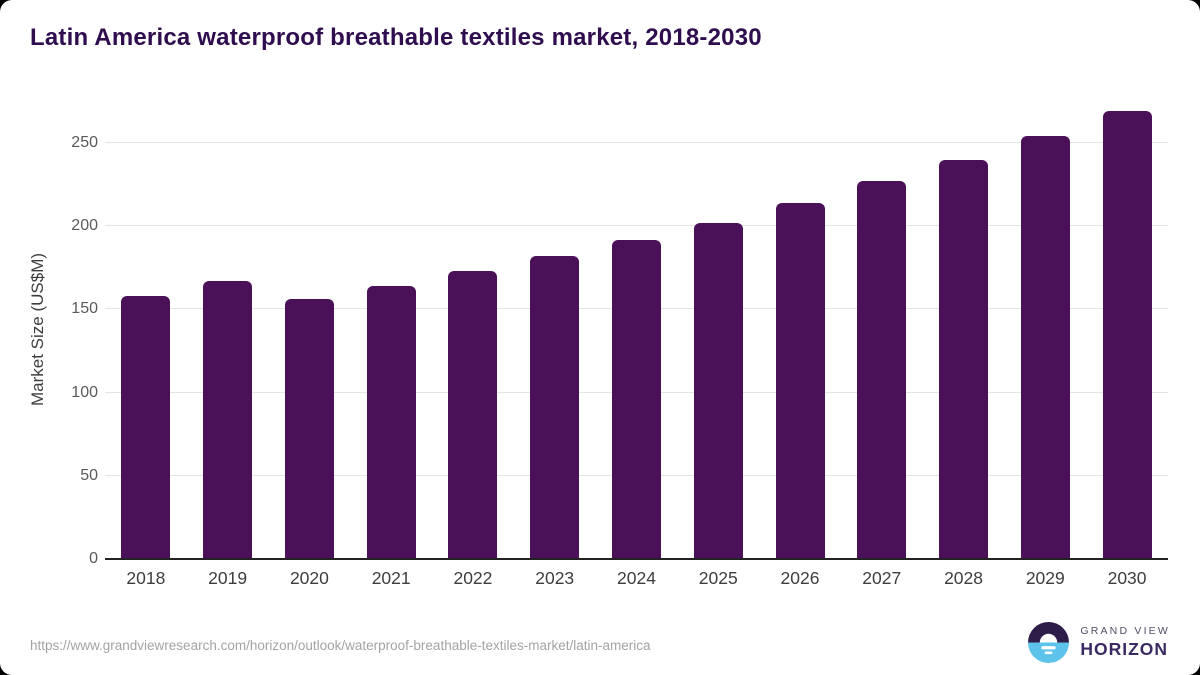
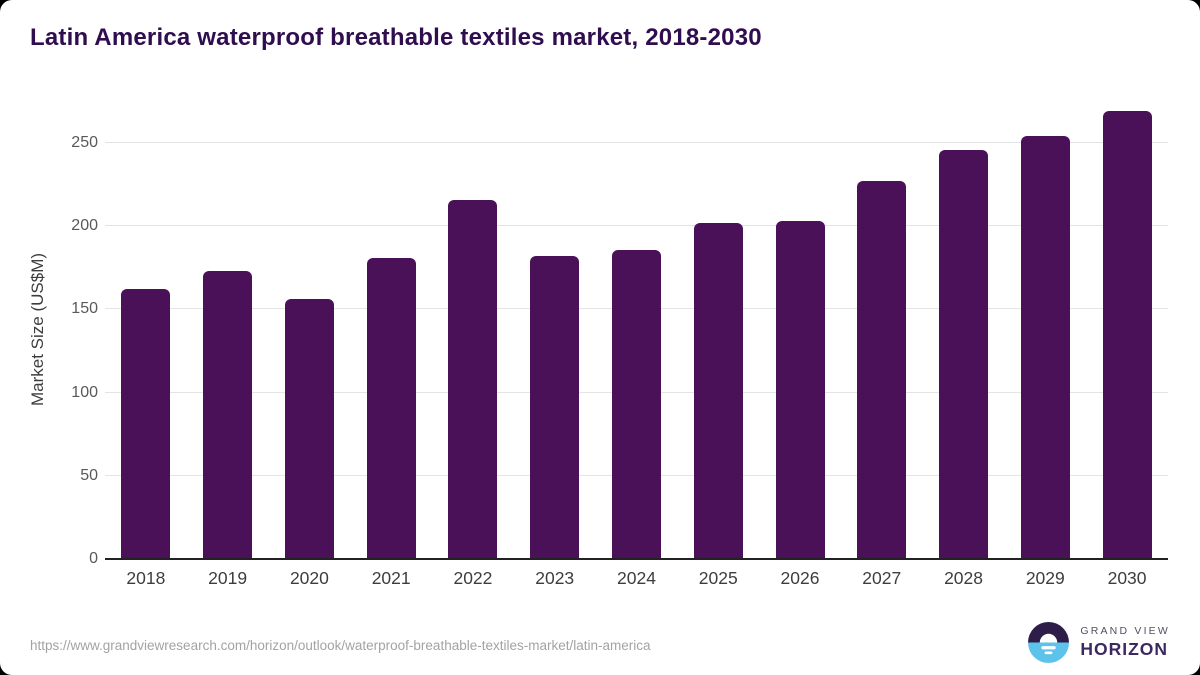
2018: 158 -> 162
2019: 167 -> 173
2021: 164 -> 181
2022: 173 -> 216
2024: 192 -> 186
2026: 214 -> 203
2028: 240 -> 246
